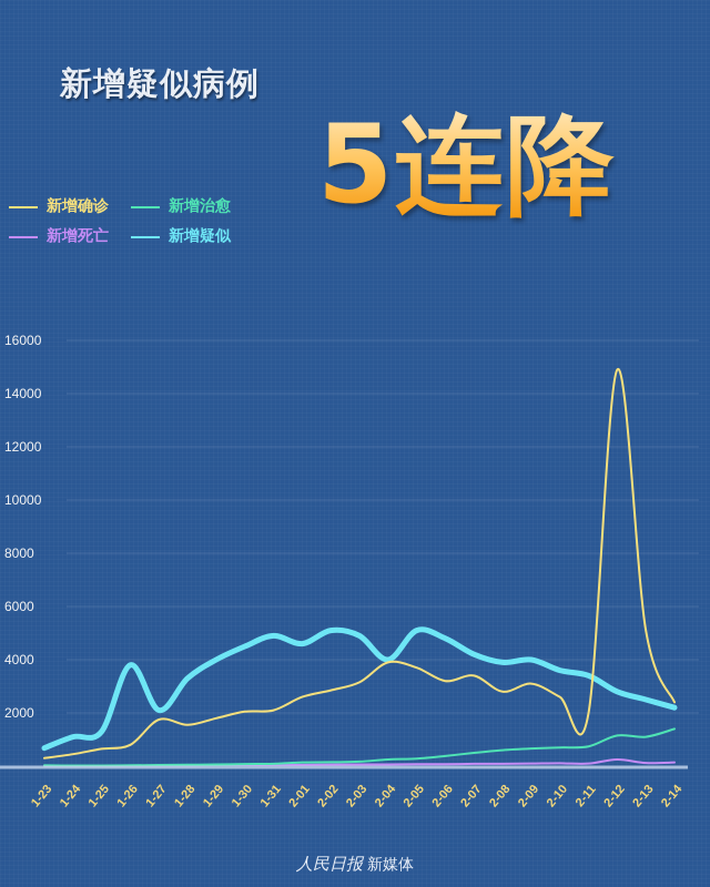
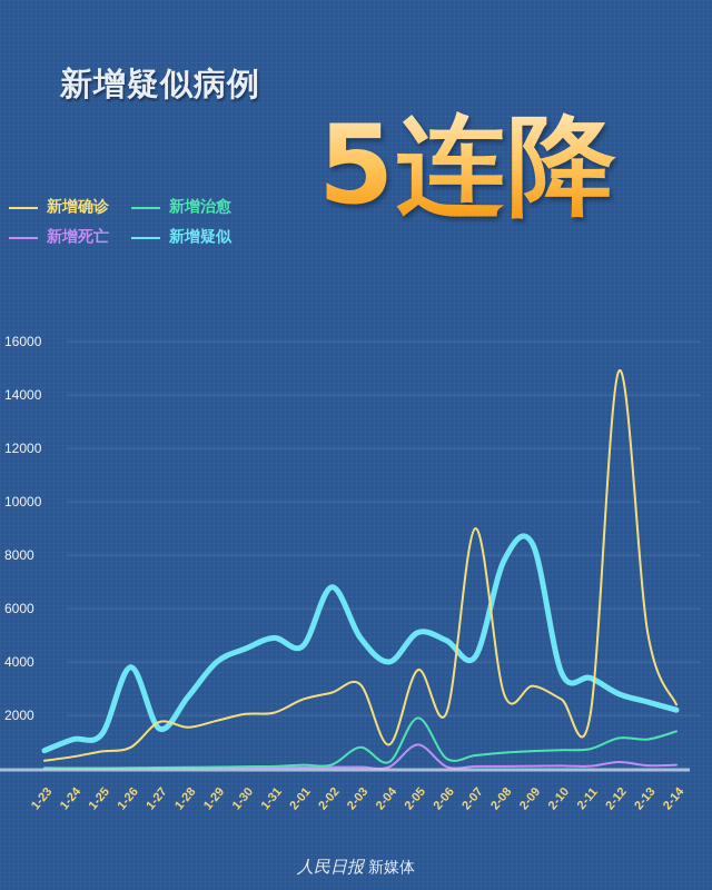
新增疑似/1-27: 2100 -> 1500
新增疑似/1-28: 3300 -> 2700
新增疑似/2-02: 5100 -> 6800
新增治愈/2-03: 200 -> 800
新增确诊/2-04: 3900 -> 900
新增治愈/2-05: 300 -> 1900
新增死亡/2-05: 100 -> 900
新增确诊/2-06: 3200 -> 2100
新增确诊/2-07: 3400 -> 9000
新增疑似/2-08: 3900 -> 7800
新增疑似/2-09: 4000 -> 8400
